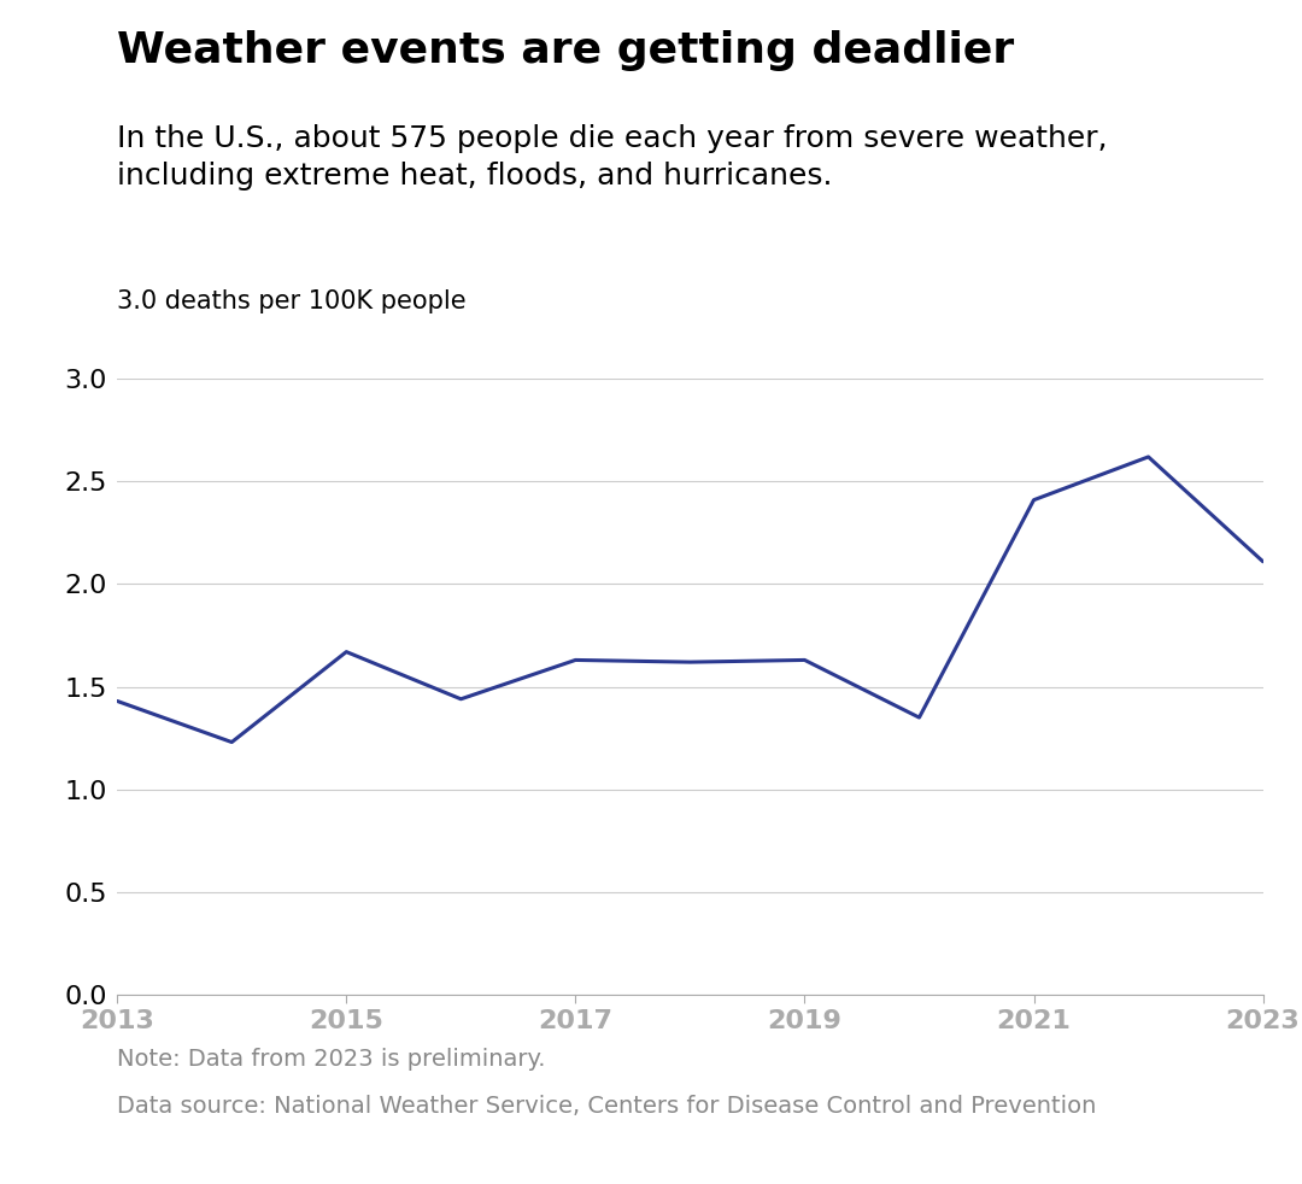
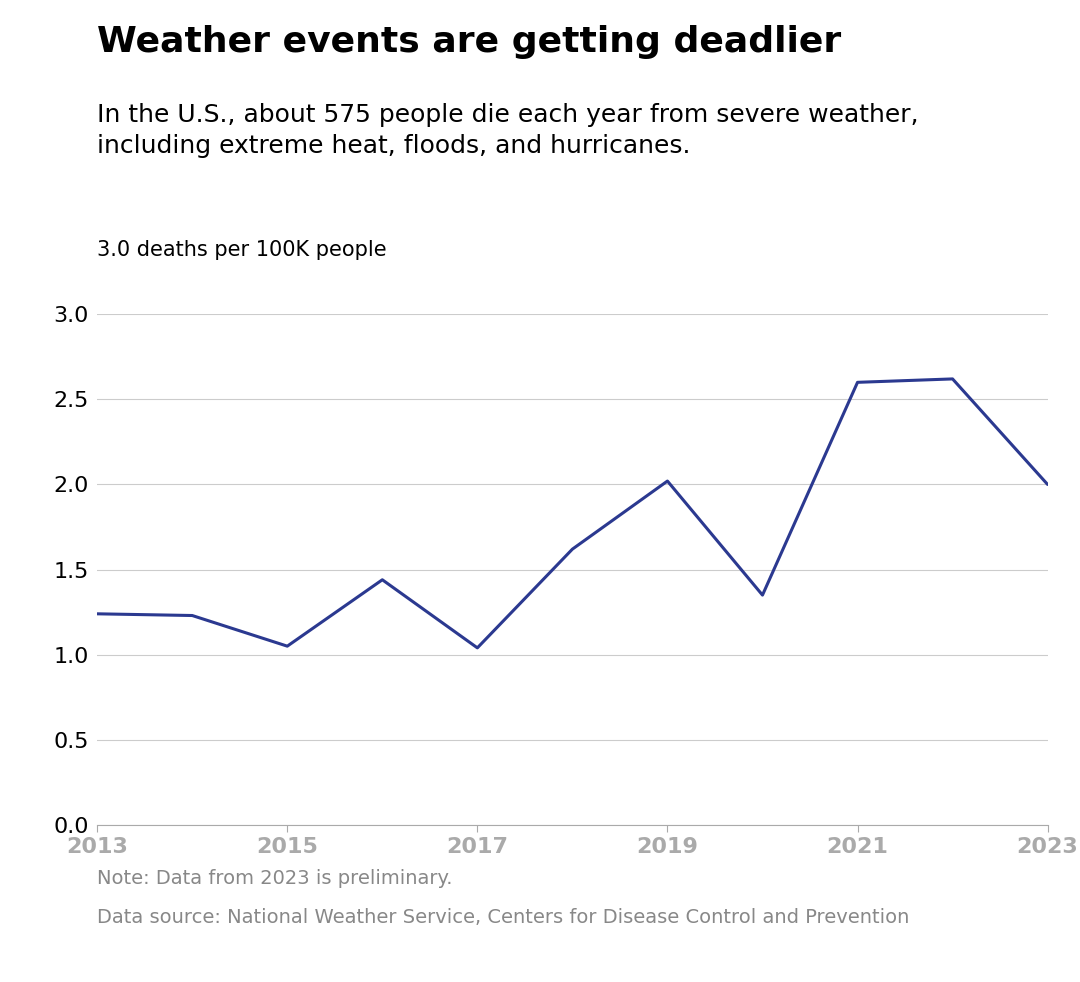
2013: 1.43 -> 1.24
2015: 1.67 -> 1.05
2017: 1.63 -> 1.04
2019: 1.63 -> 2.02
2021: 2.41 -> 2.60
2023: 2.11 -> 2.00
